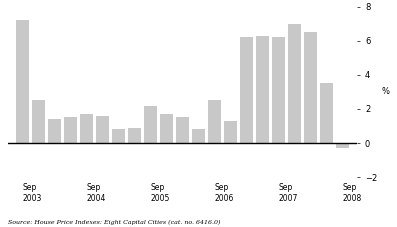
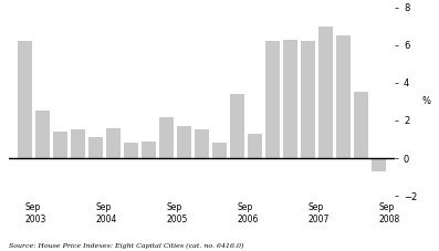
Sep 2003: 7.2 -> 6.2
Sep 2004: 1.7 -> 1.1
Sep 2006: 2.5 -> 3.4
Sep 2008: -0.3 -> -0.7
